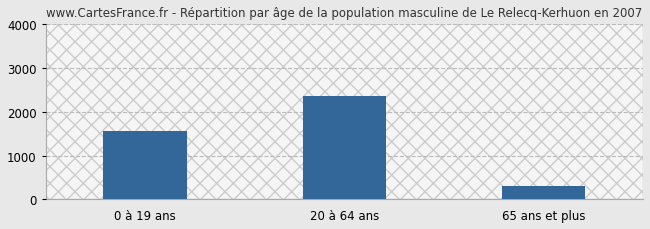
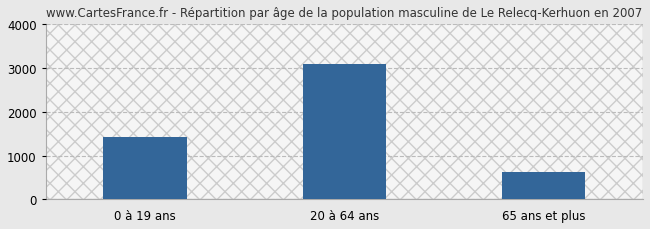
0 à 19 ans: 1550 -> 1420
20 à 64 ans: 2350 -> 3100
65 ans et plus: 300 -> 630
